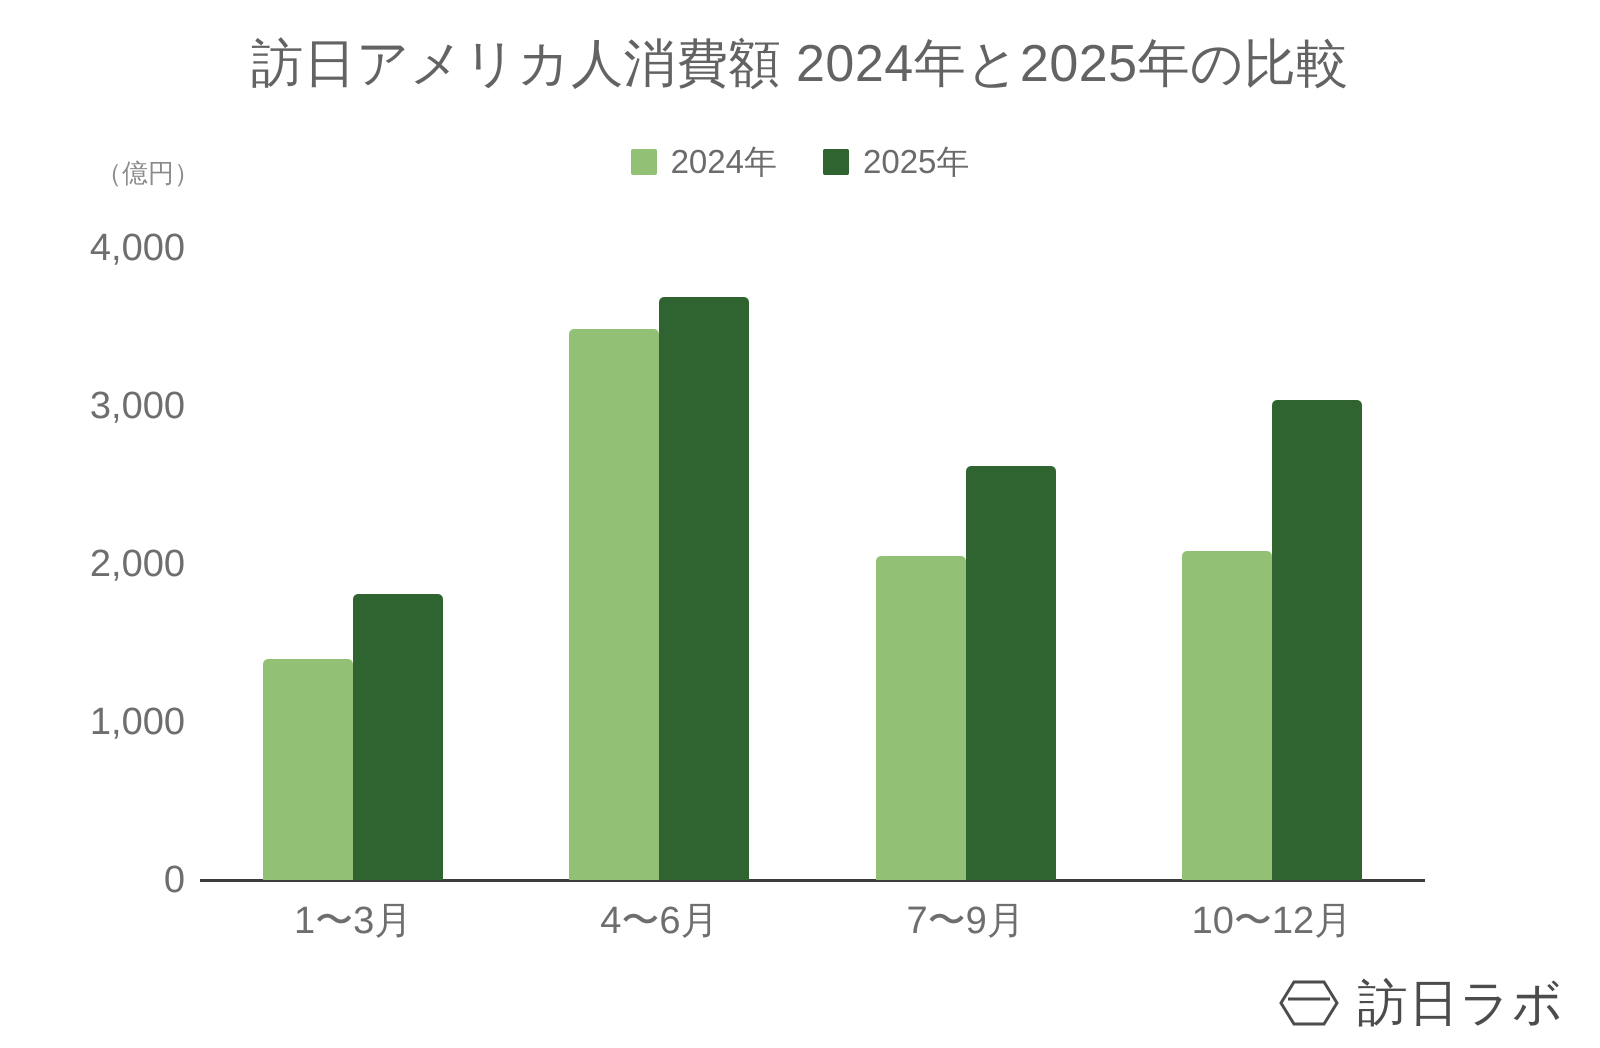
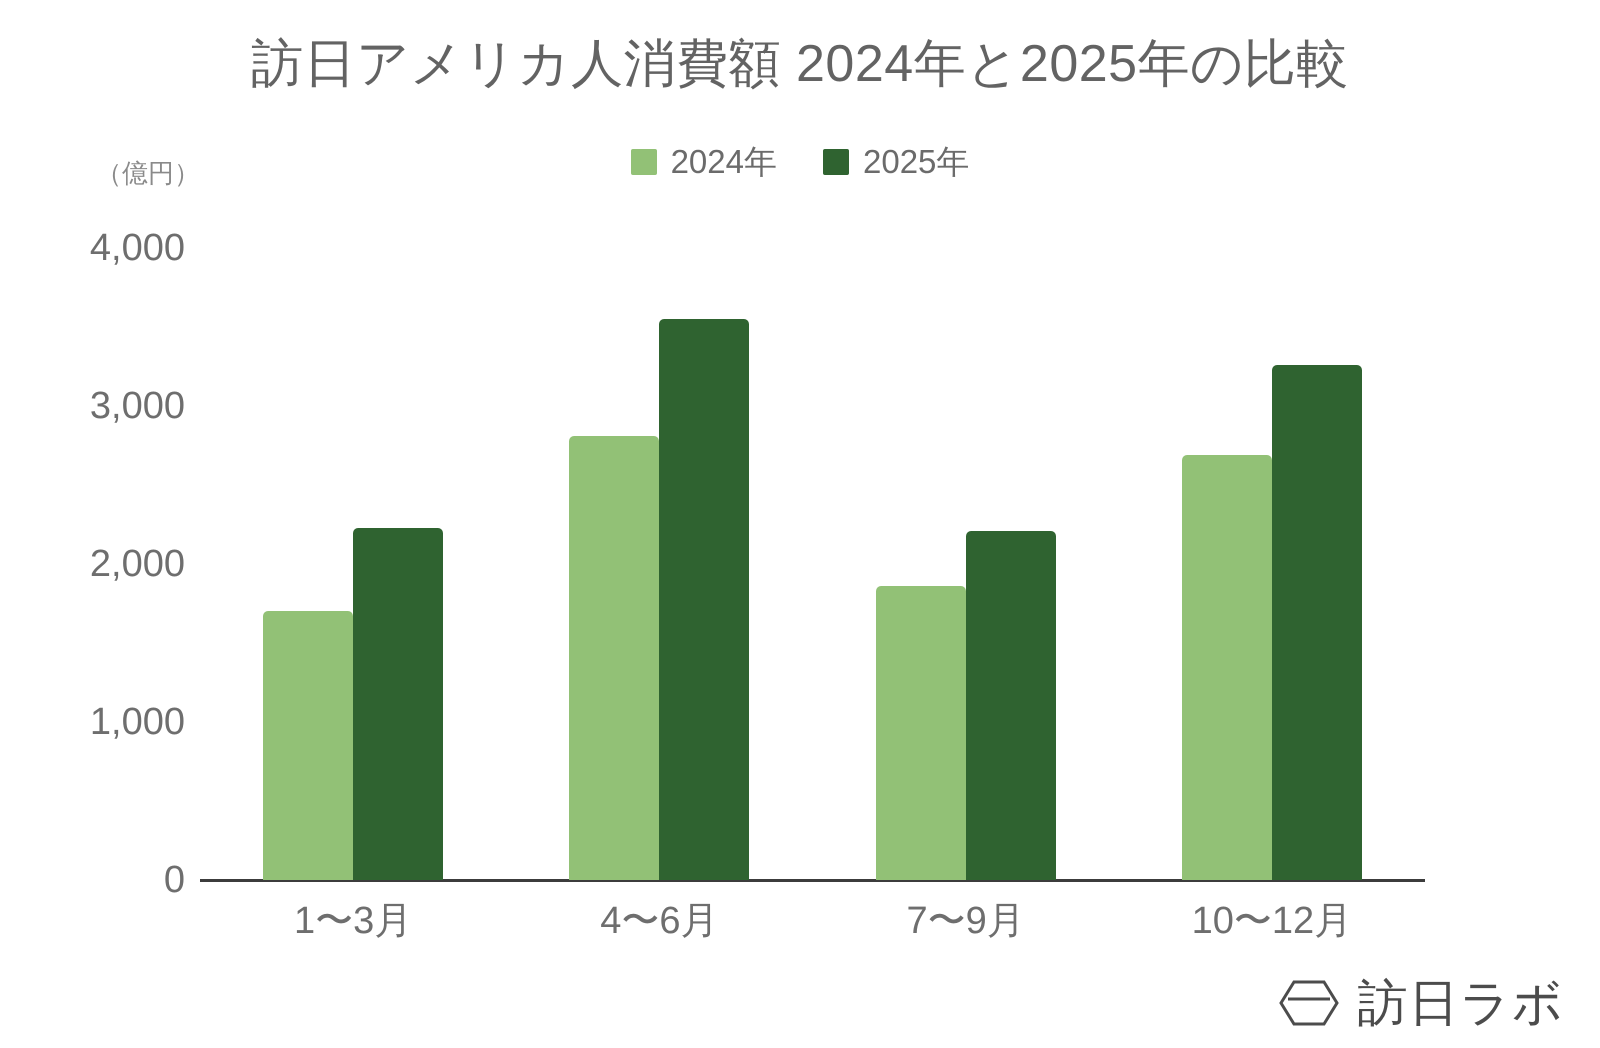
2024年/1〜3月: 1400 -> 1700
2025年/1〜3月: 1810 -> 2230
2024年/4〜6月: 3490 -> 2810
2025年/4〜6月: 3690 -> 3550
2024年/7〜9月: 2050 -> 1860
2025年/7〜9月: 2620 -> 2210
2024年/10〜12月: 2080 -> 2690
2025年/10〜12月: 3040 -> 3260
